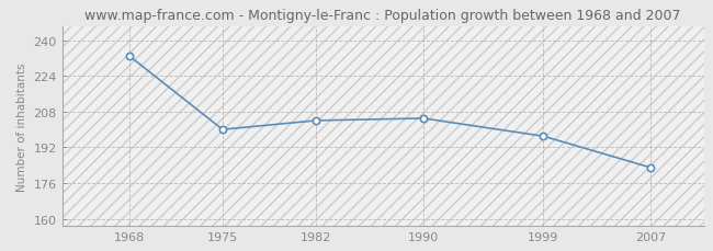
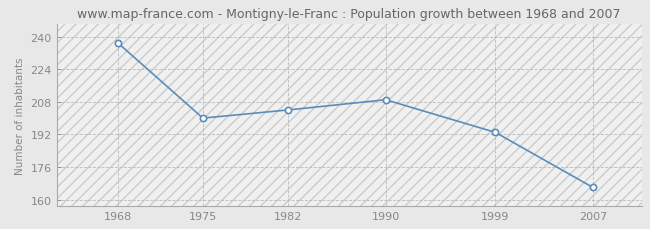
1968: 233 -> 237
1990: 205 -> 209
1999: 197 -> 193
2007: 183 -> 166
